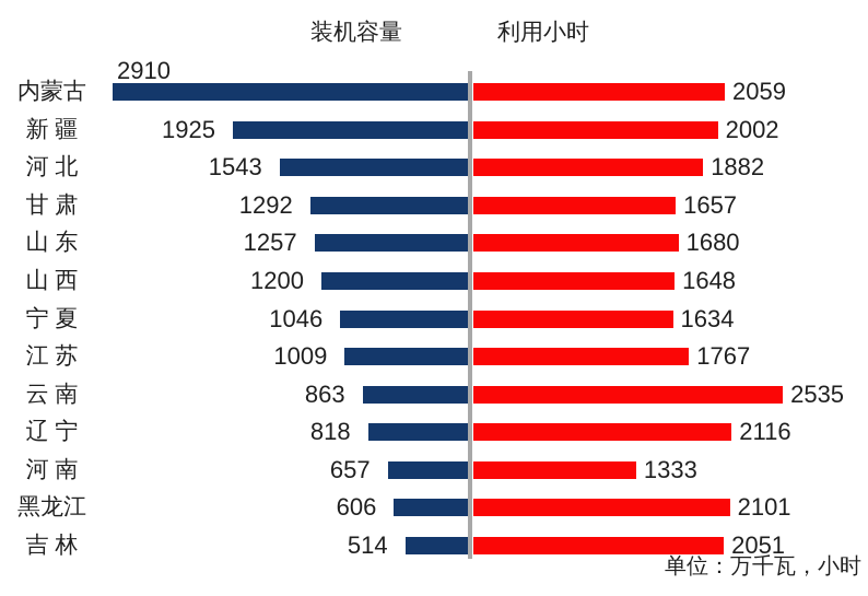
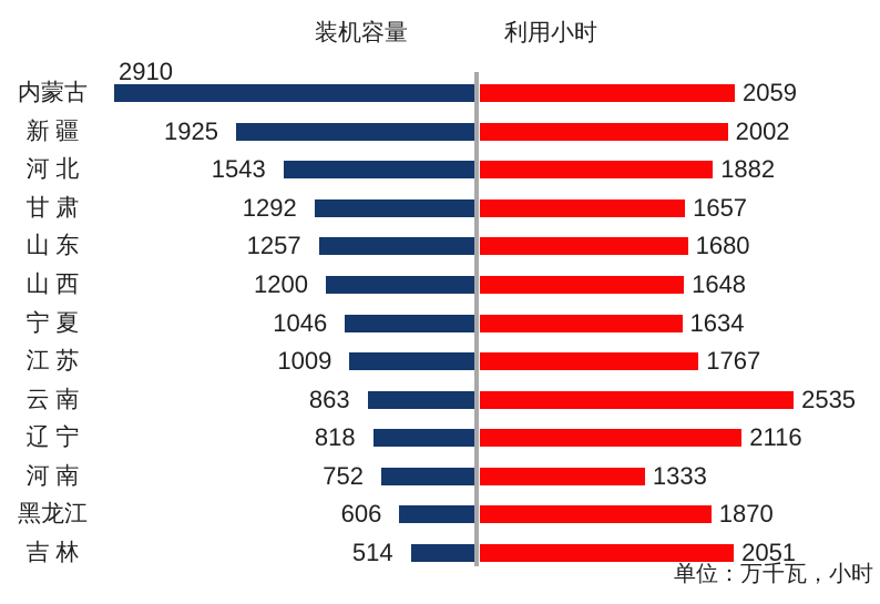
装机容量/河 南: 657 -> 752
利用小时/黑龙江: 2101 -> 1870
